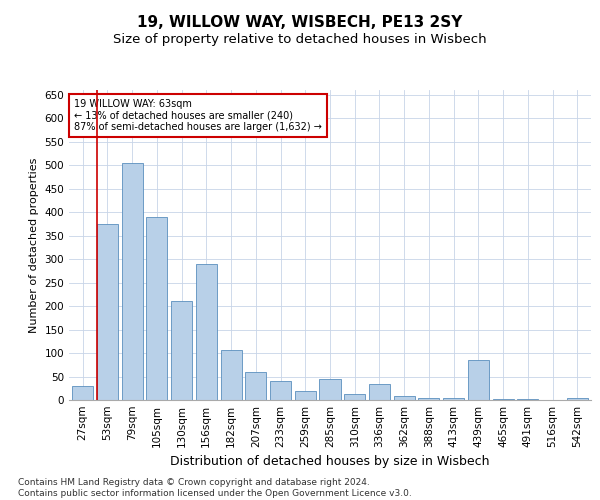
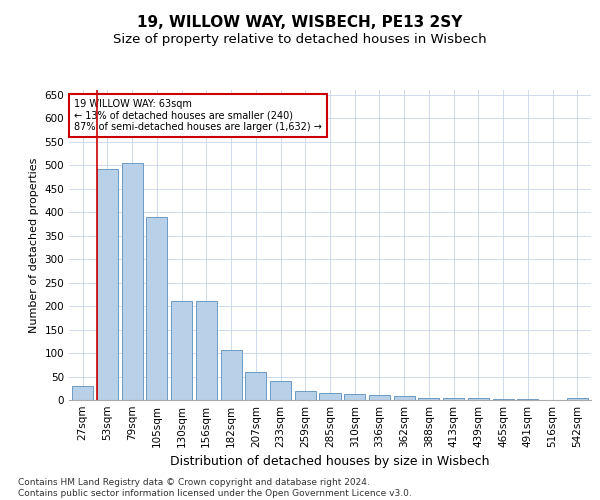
53sqm: 375 -> 492
156sqm: 290 -> 210
285sqm: 45 -> 15
336sqm: 35 -> 11
439sqm: 85 -> 5
